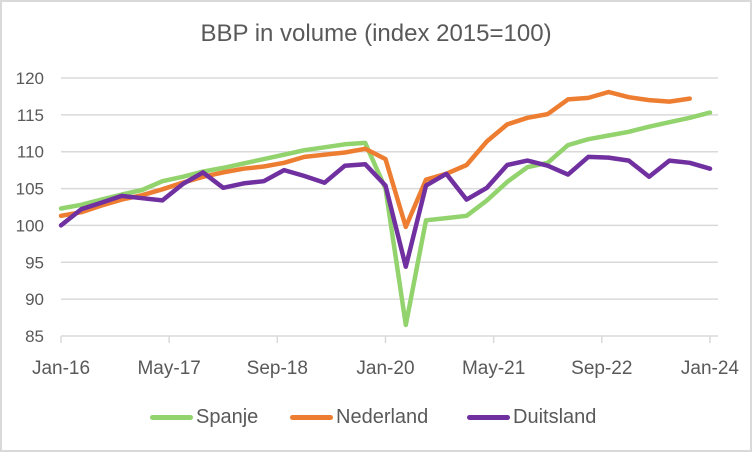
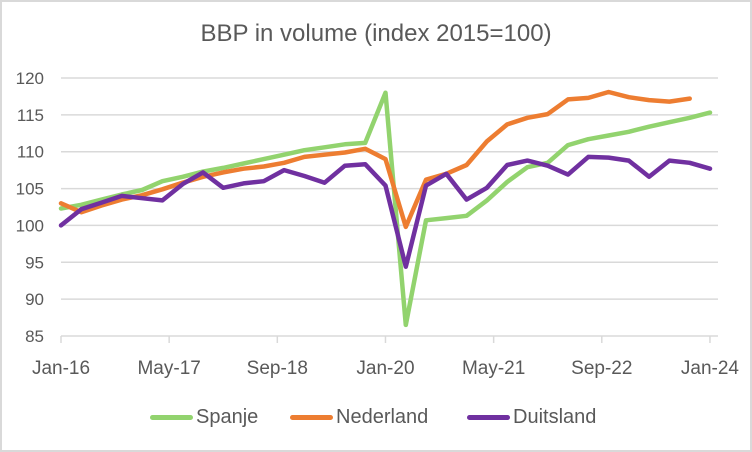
Nederland/Jan-16: 101 -> 103
Spanje/Jan-20: 105 -> 118
